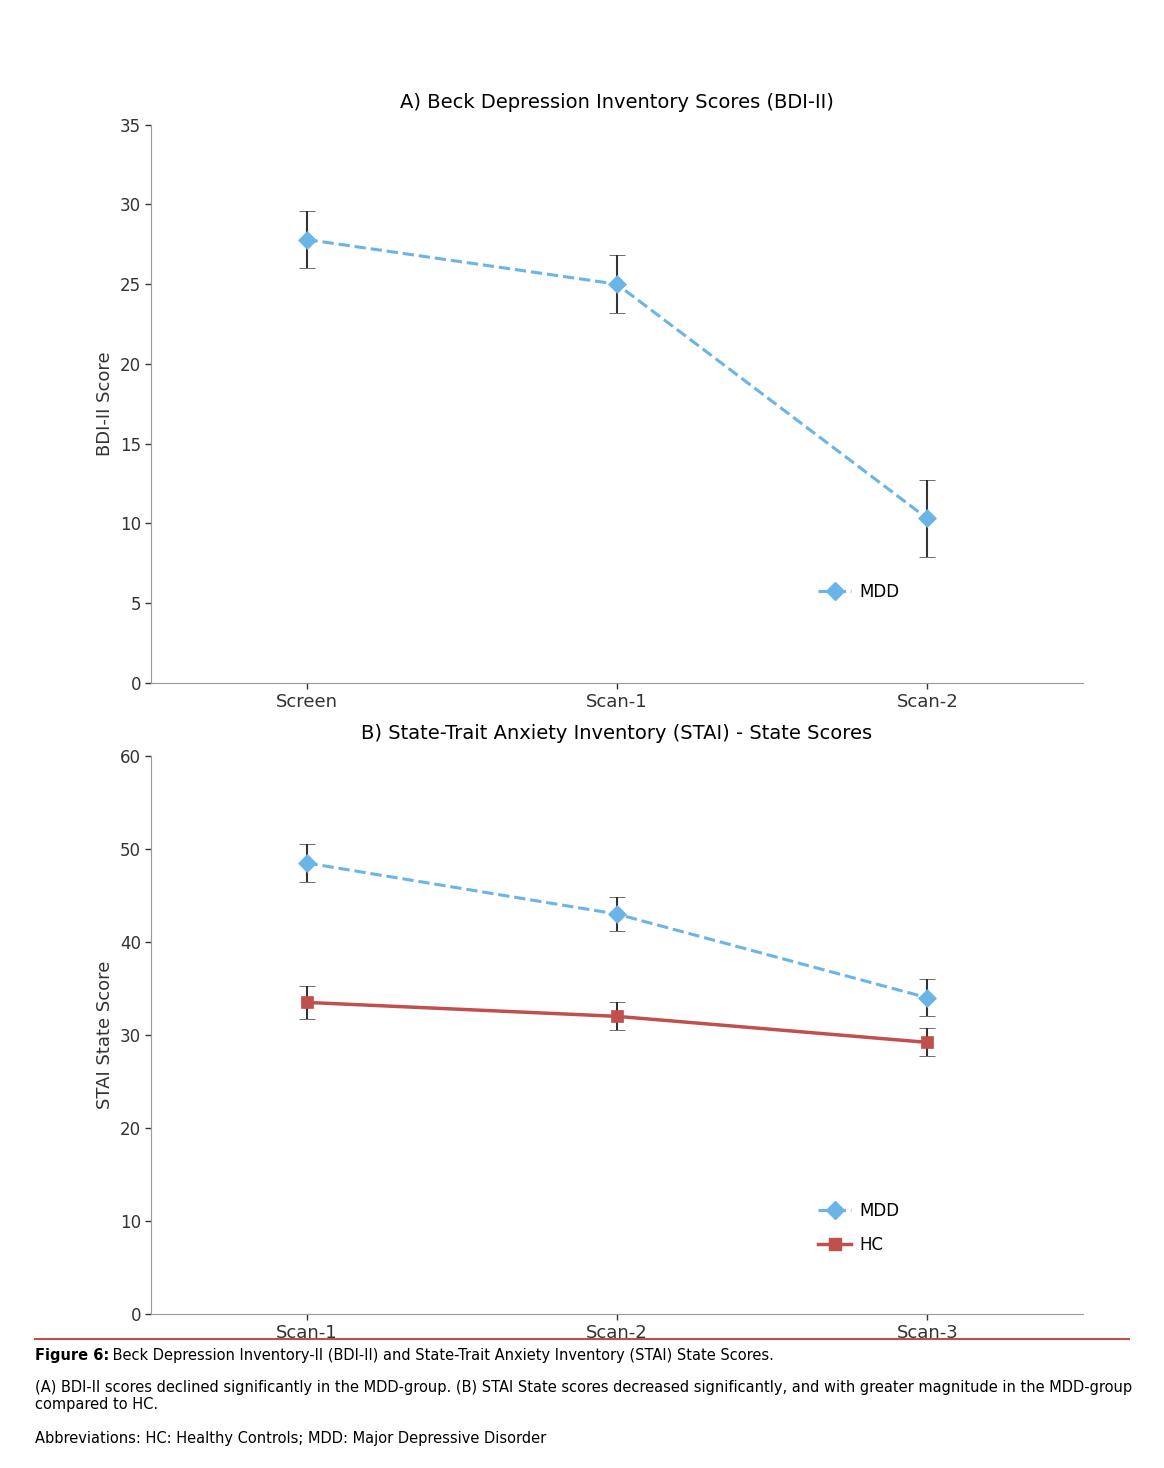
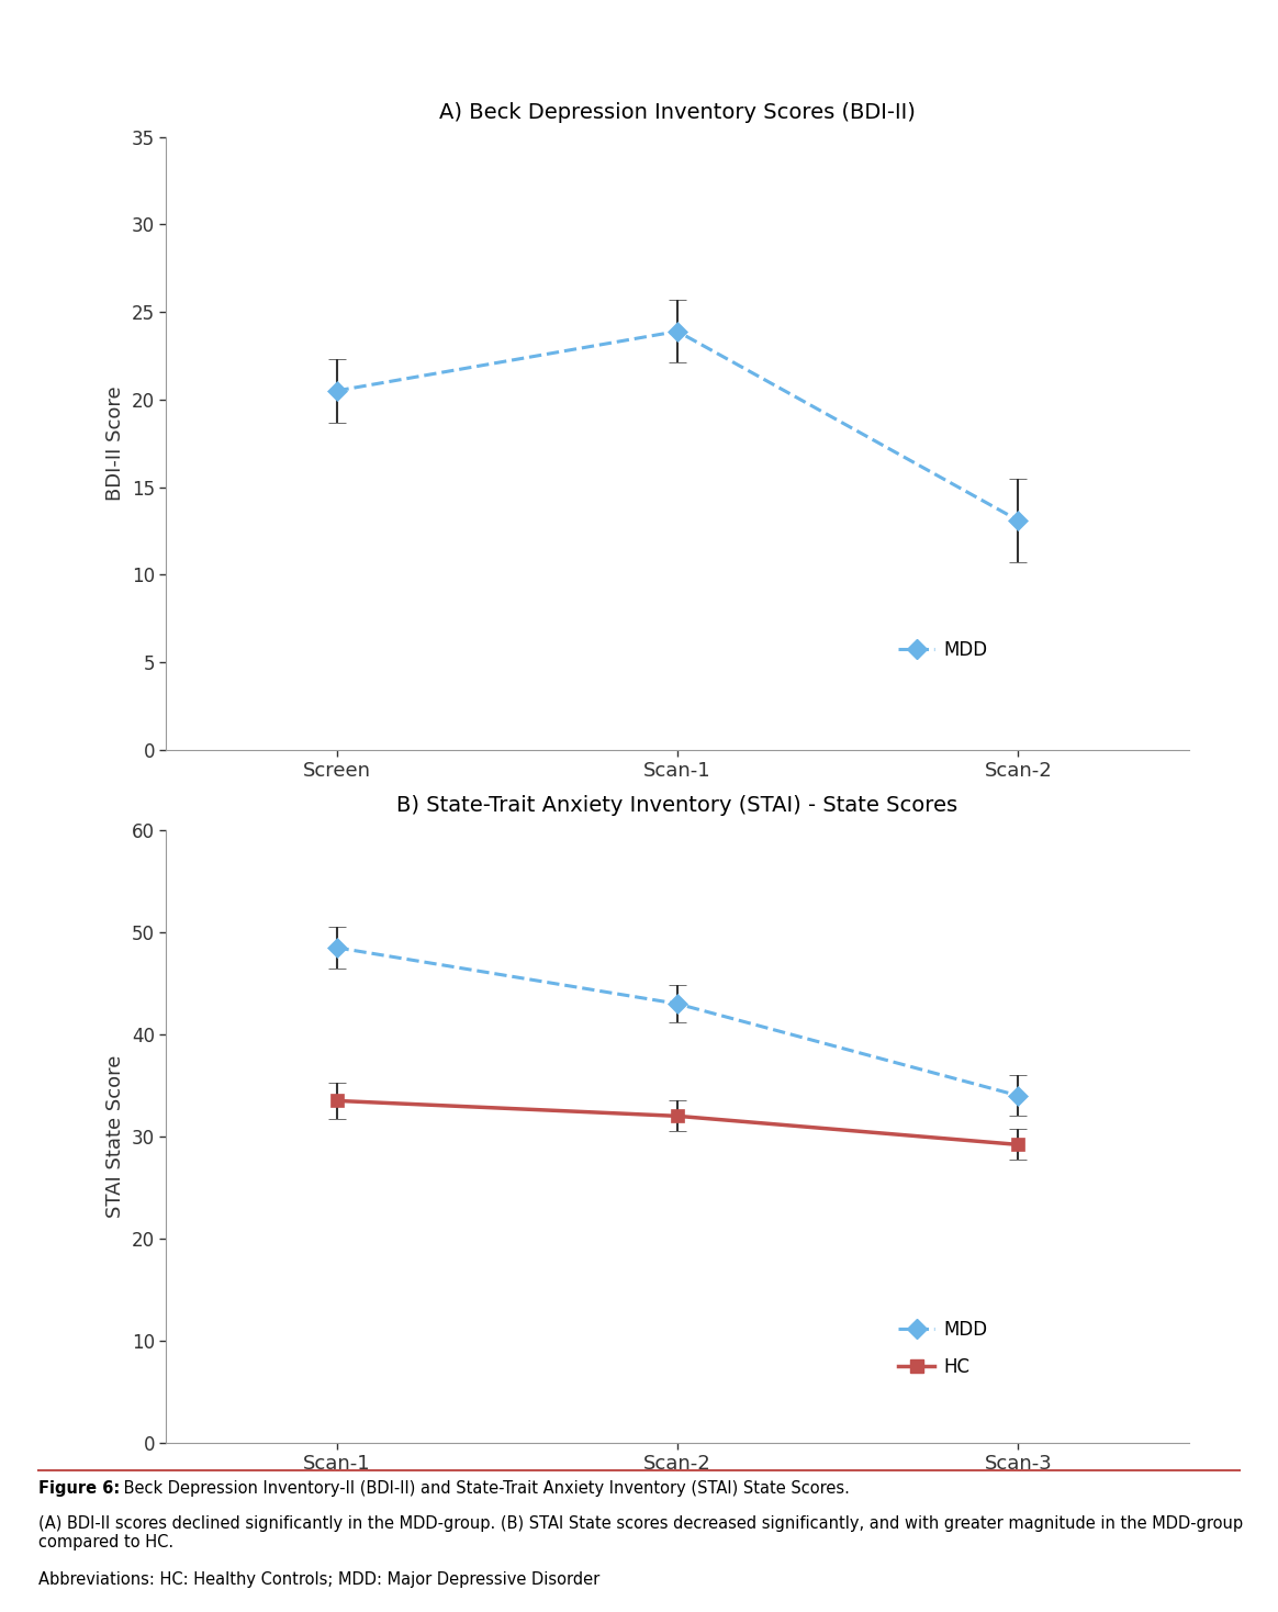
A) Beck Depression Inventory Scores (BDI-II)/Screen: 27.8 -> 20.5
A) Beck Depression Inventory Scores (BDI-II)/Scan-1: 25.0 -> 23.9
A) Beck Depression Inventory Scores (BDI-II)/Scan-2: 10.3 -> 13.1
